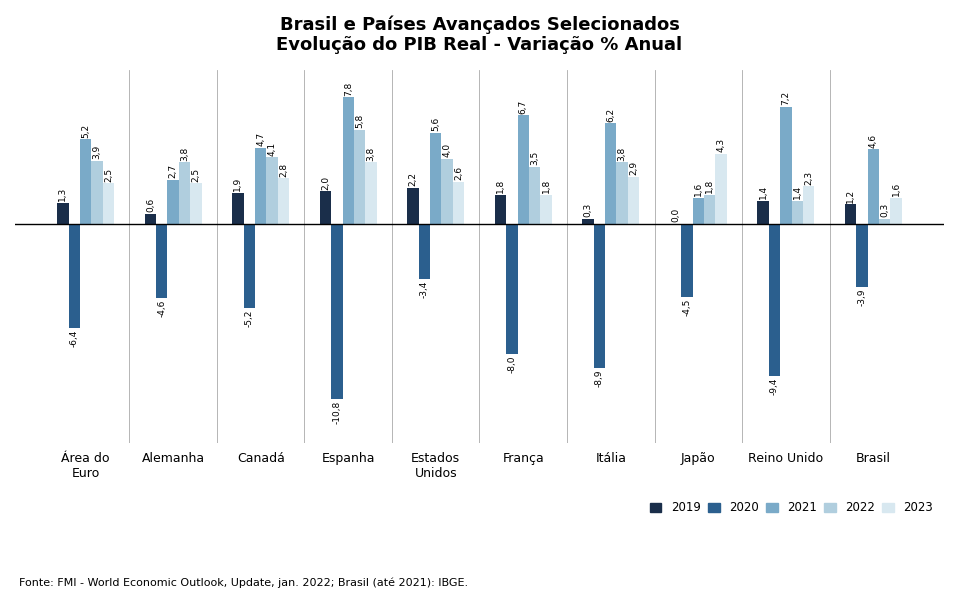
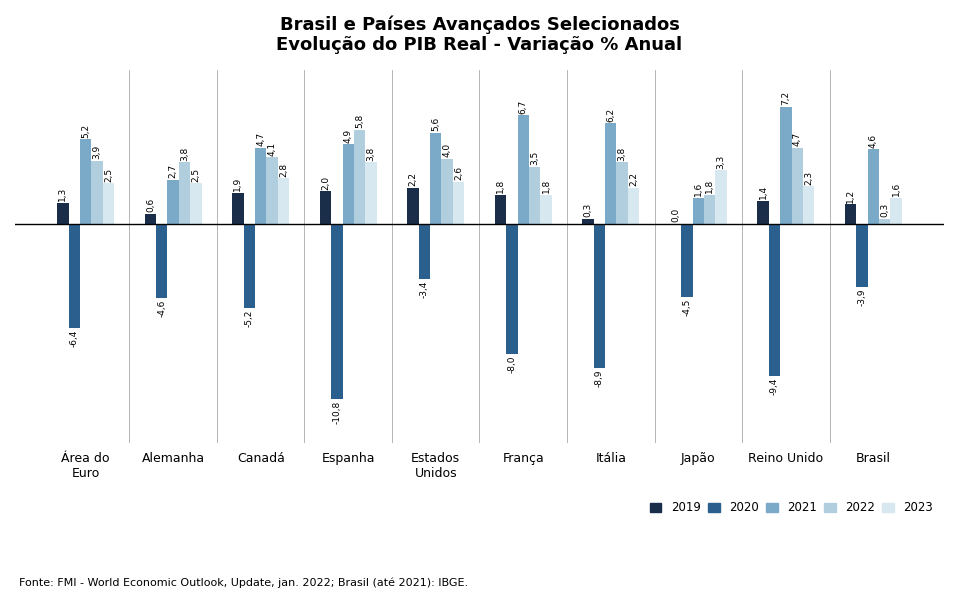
2021/Espanha: 7,8 -> 4,9
2023/Itália: 2,9 -> 2,2
2023/Japão: 4,3 -> 3,3
2022/Reino Unido: 1,4 -> 4,7
